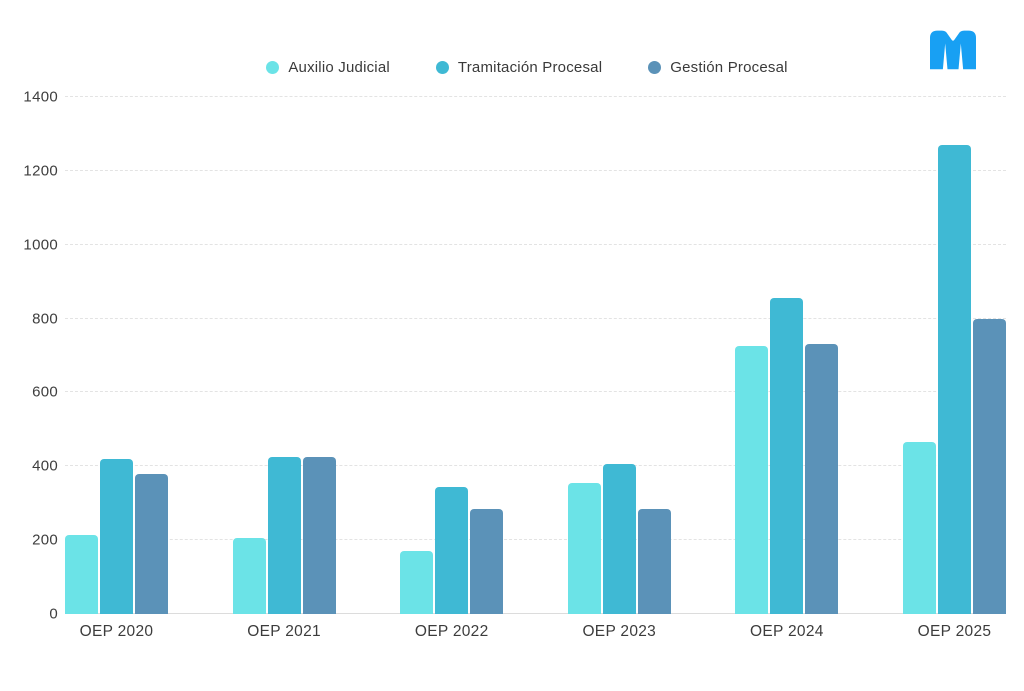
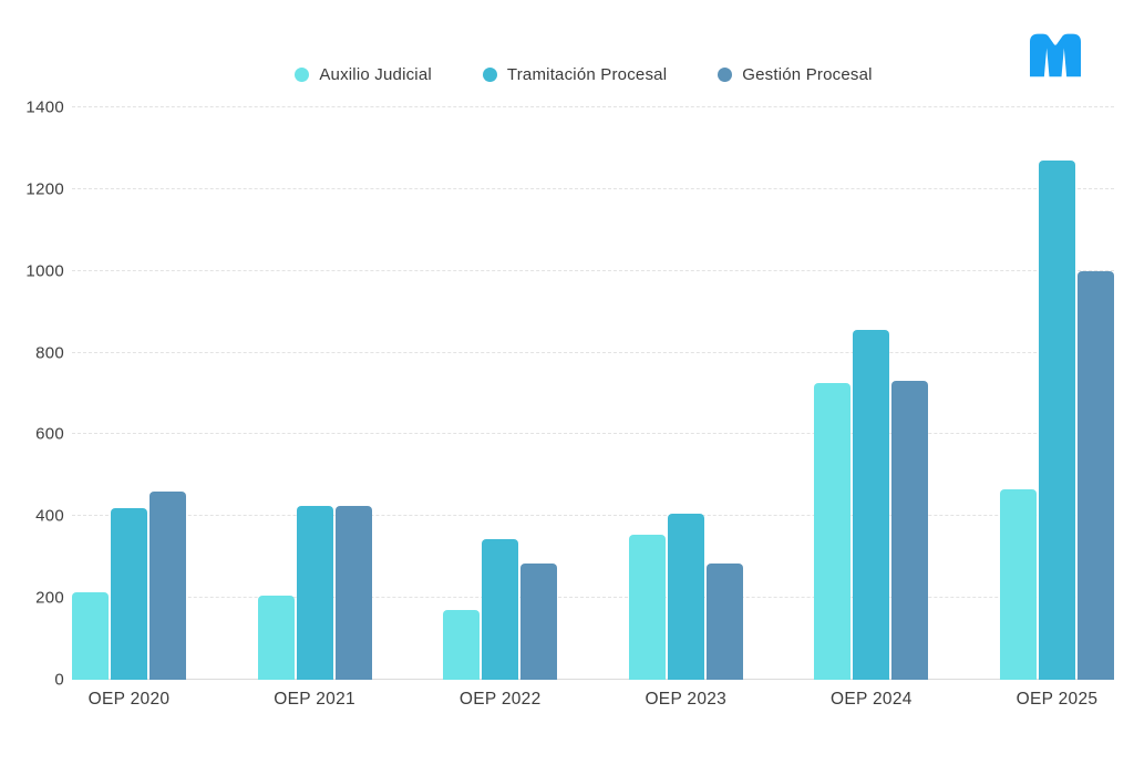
Gestión Procesal/OEP 2020: 380 -> 460
Gestión Procesal/OEP 2025: 800 -> 1000
